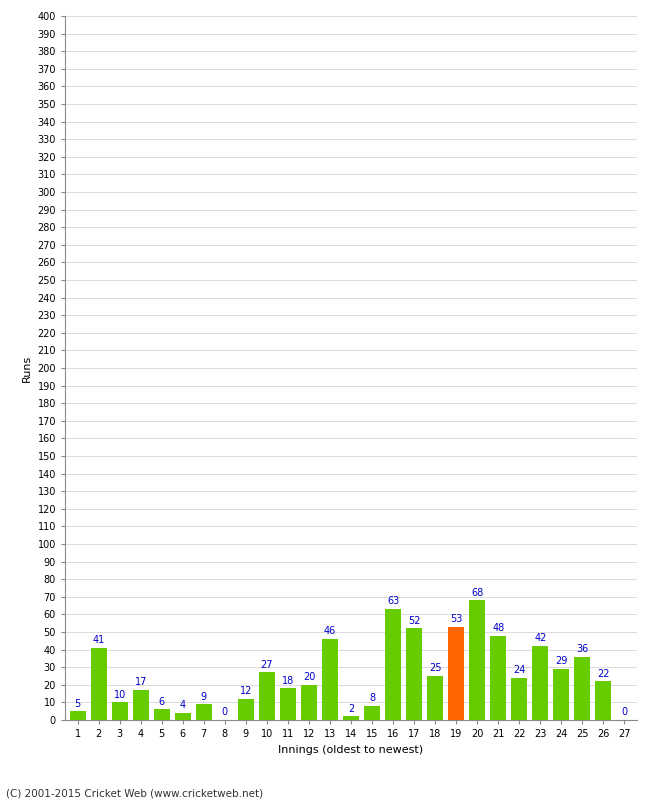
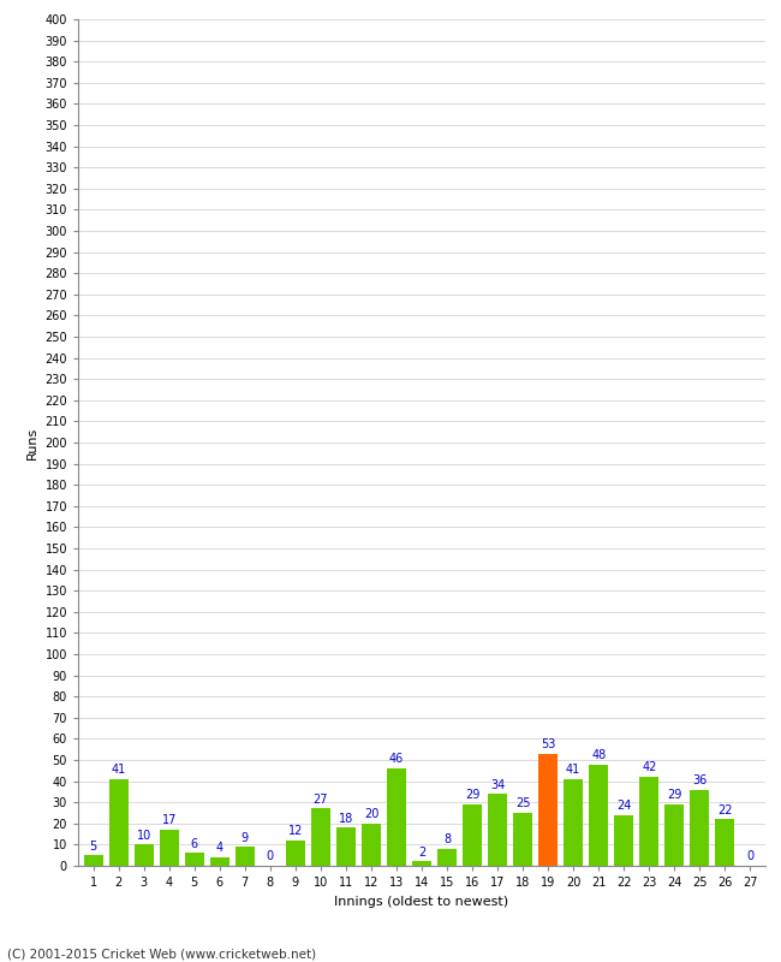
16: 63 -> 29
17: 52 -> 34
20: 68 -> 41
